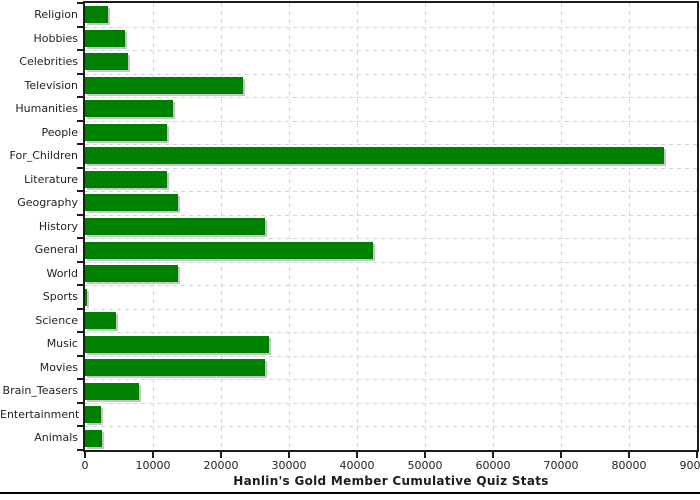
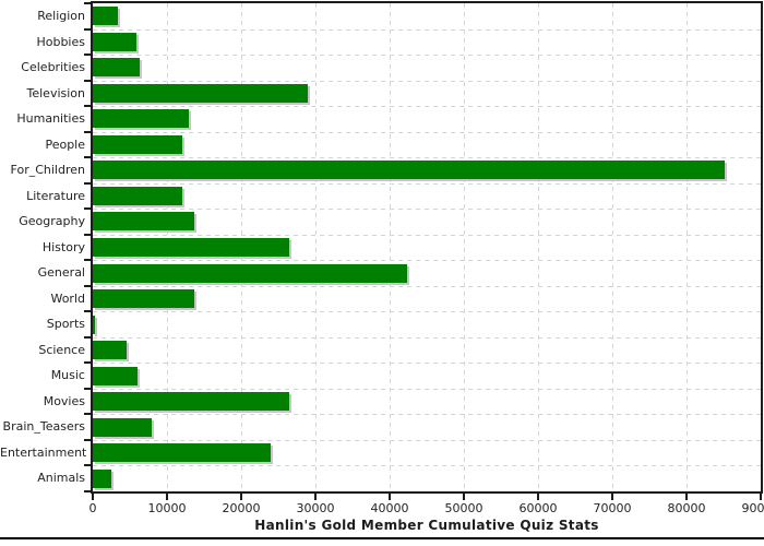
Television: 23000 -> 29000
Music: 27000 -> 6000
Entertainment: 2000 -> 24000
